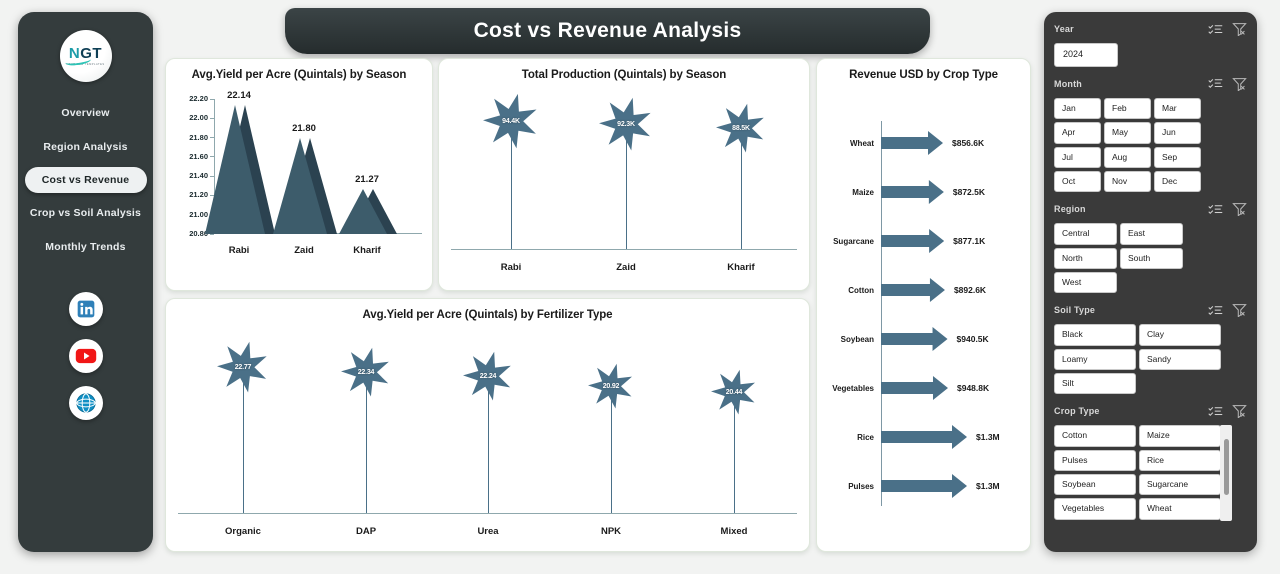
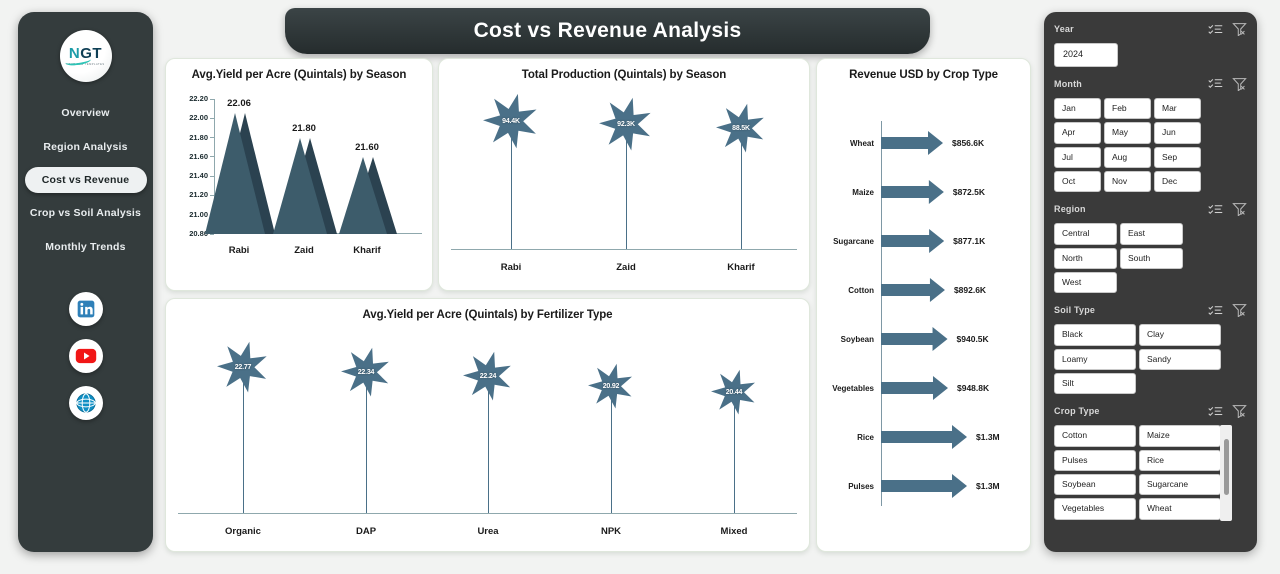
Avg.Yield per Acre (Quintals) by Season/Rabi: 22.14 -> 22.06
Avg.Yield per Acre (Quintals) by Season/Kharif: 21.27 -> 21.60
